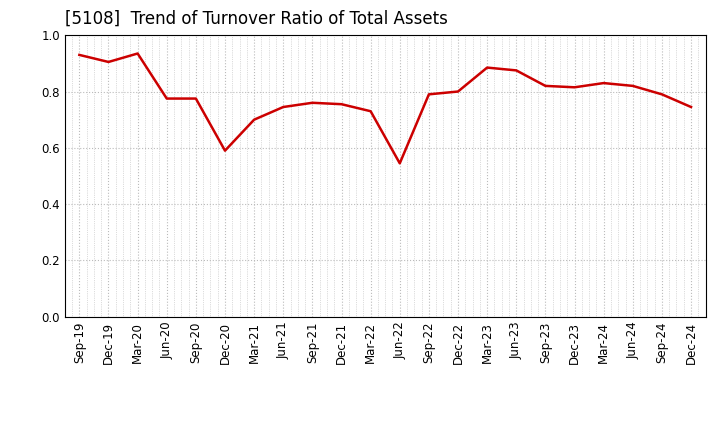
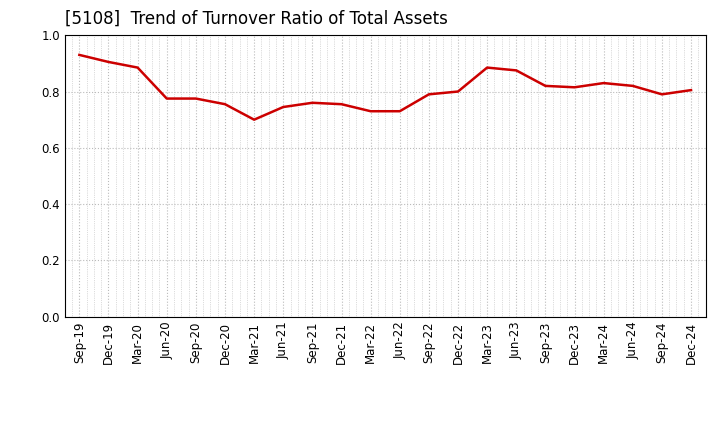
Mar-20: 0.935 -> 0.885
Dec-20: 0.590 -> 0.755
Jun-22: 0.545 -> 0.730
Dec-24: 0.745 -> 0.805
